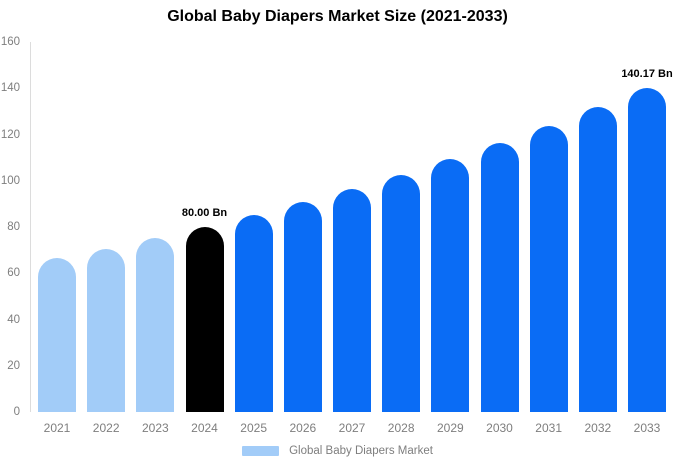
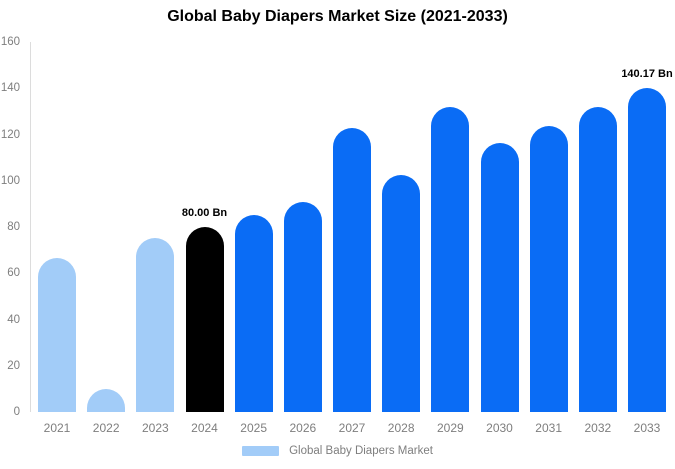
2022: 71 -> 10
2027: 96 -> 123
2029: 109 -> 132
